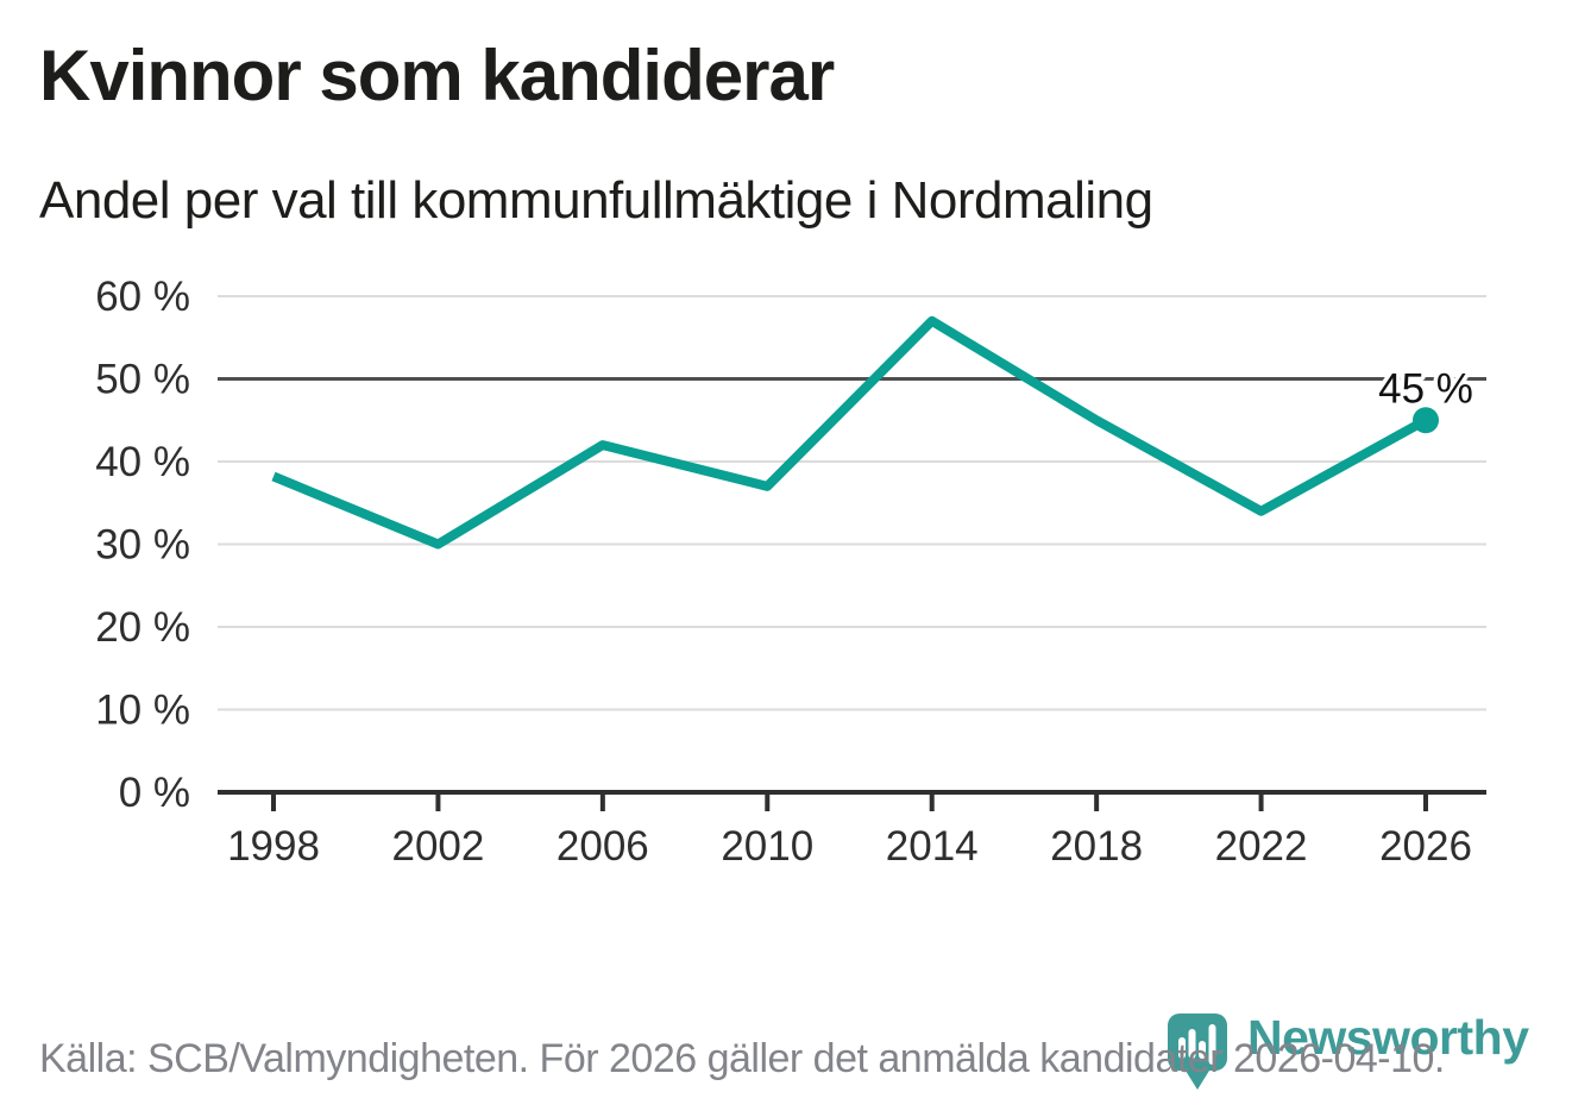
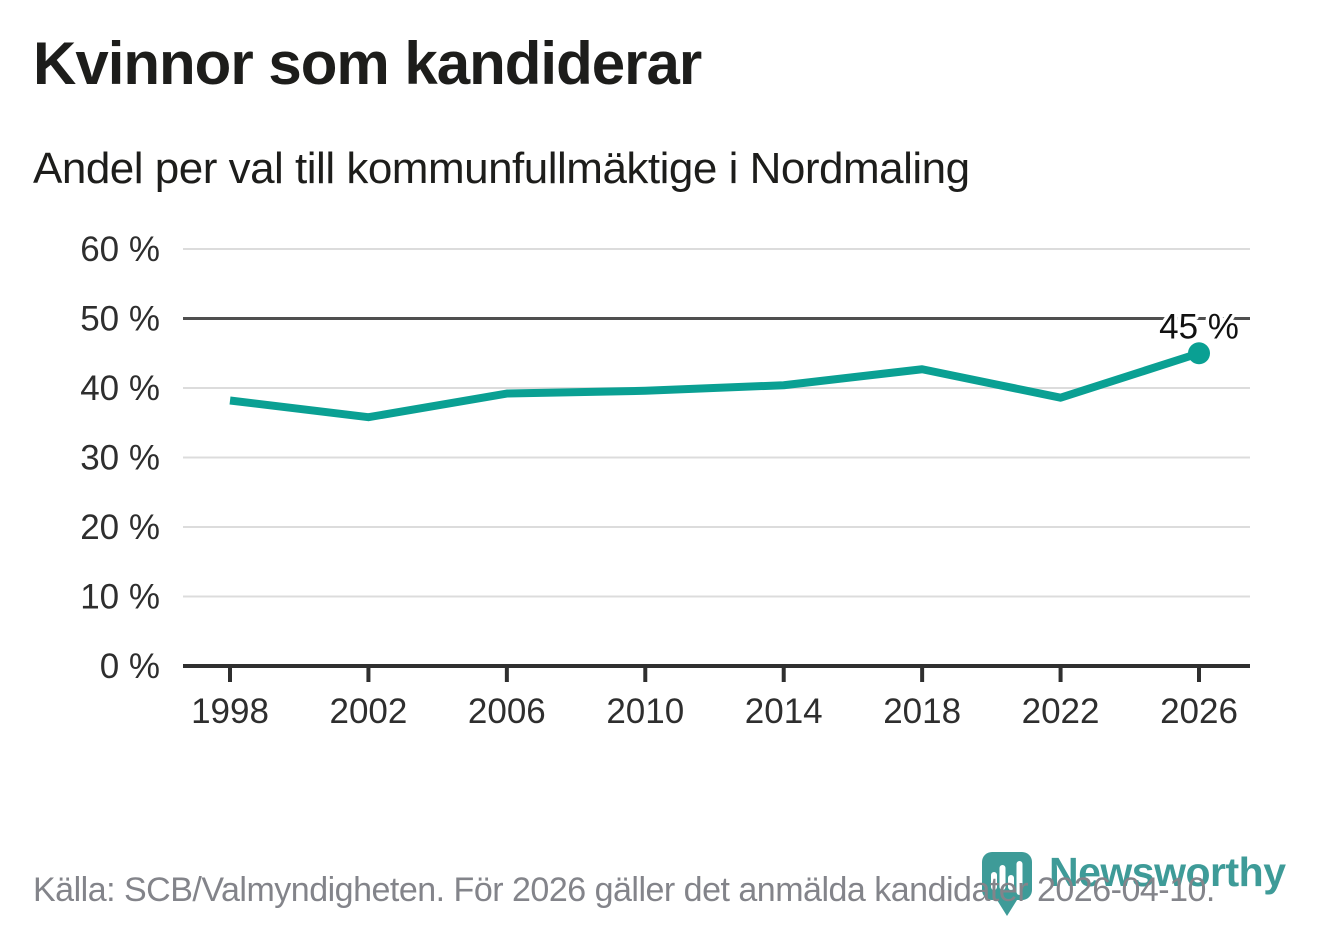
2002: 30% -> 36%
2006: 42% -> 39%
2010: 37% -> 40%
2014: 57% -> 40%
2018: 45% -> 43%
2022: 34% -> 39%
